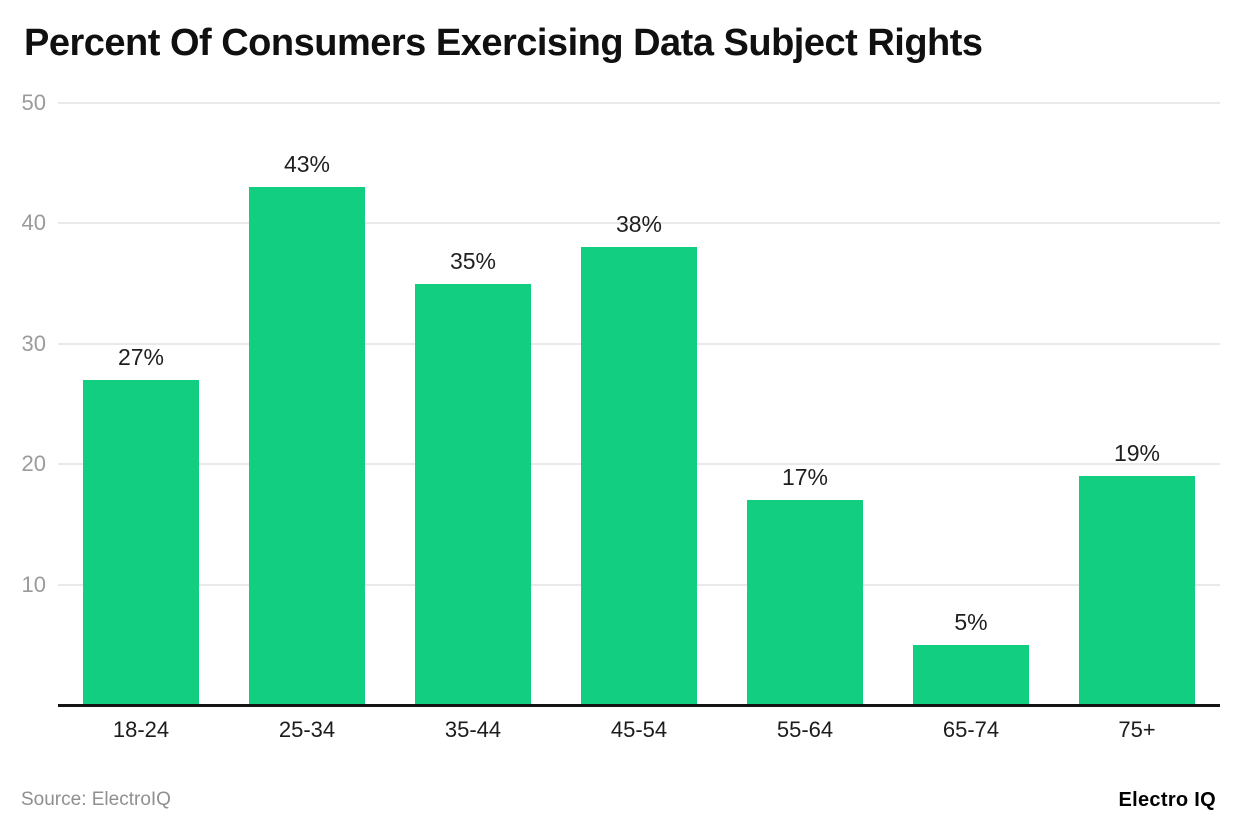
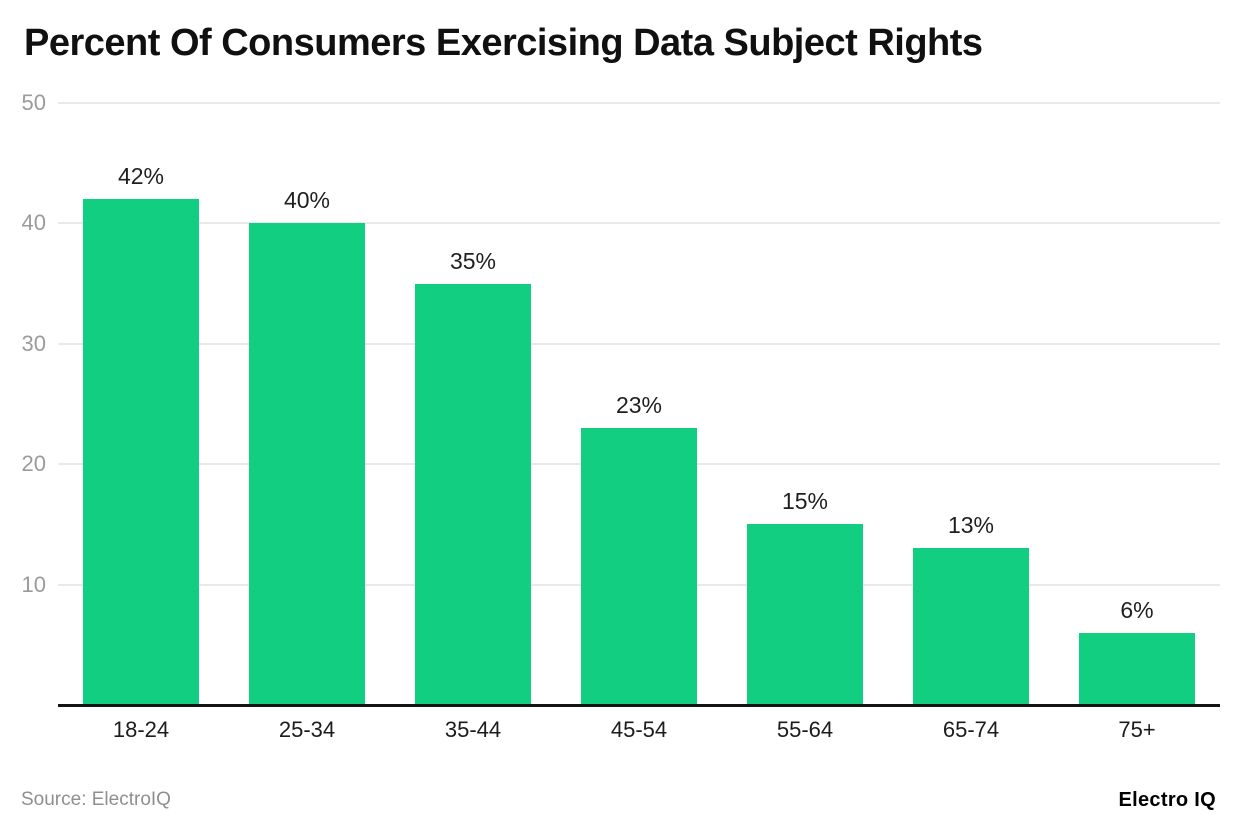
18-24: 27% -> 42%
25-34: 43% -> 40%
45-54: 38% -> 23%
55-64: 17% -> 15%
65-74: 5% -> 13%
75+: 19% -> 6%
